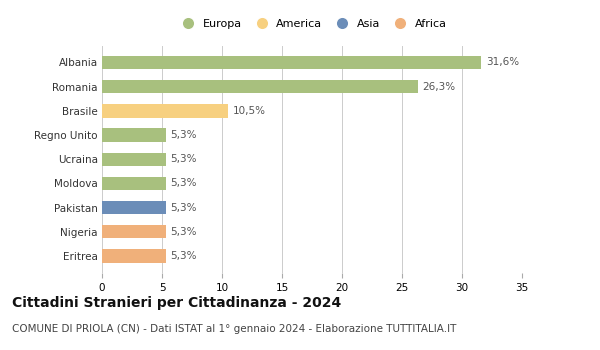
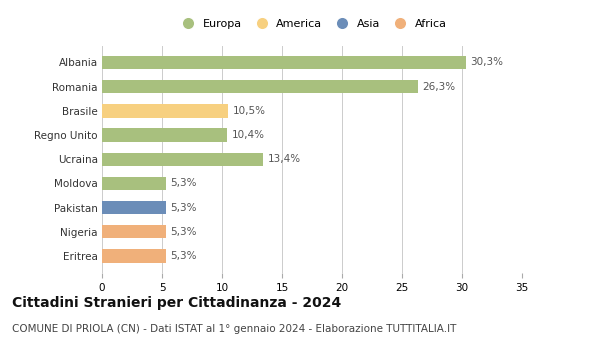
Albania: 31,6% -> 30,3%
Regno Unito: 5,3% -> 10,4%
Ucraina: 5,3% -> 13,4%
